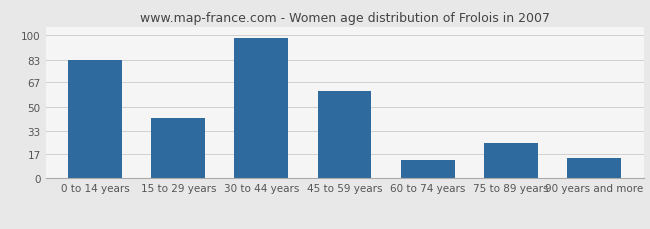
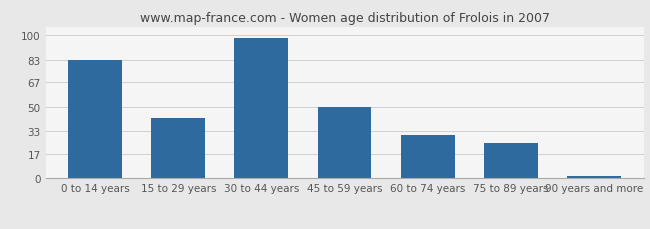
45 to 59 years: 61 -> 50
60 to 74 years: 13 -> 30
90 years and more: 14 -> 2
